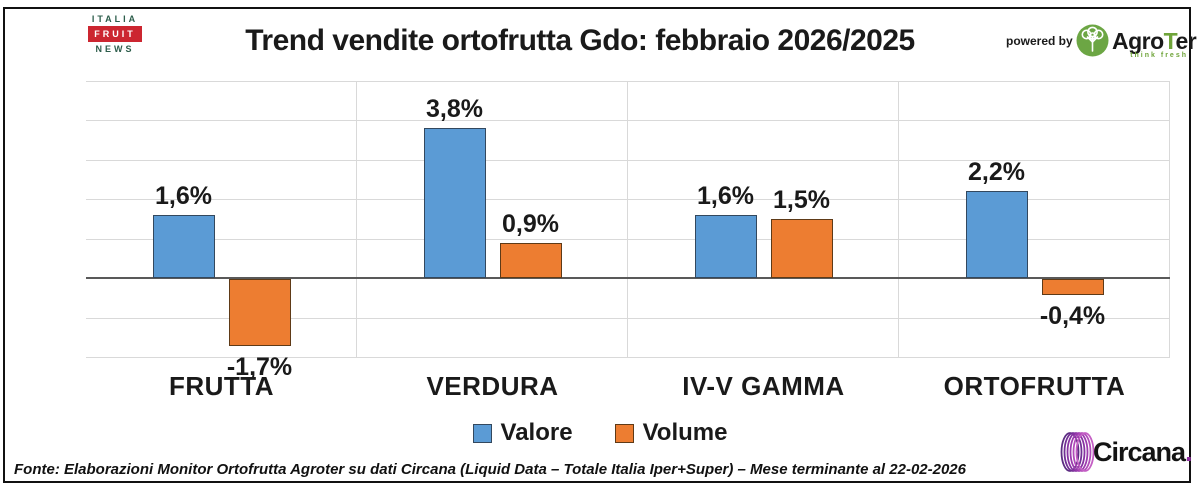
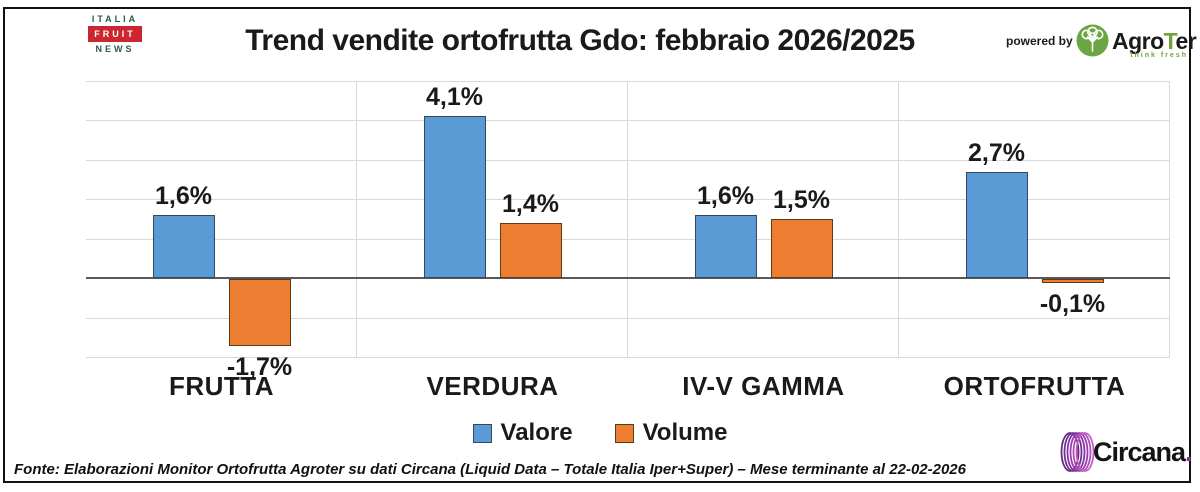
Valore/VERDURA: 3,8% -> 4,1%
Volume/VERDURA: 0,9% -> 1,4%
Valore/ORTOFRUTTA: 2,2% -> 2,7%
Volume/ORTOFRUTTA: -0,4% -> -0,1%
